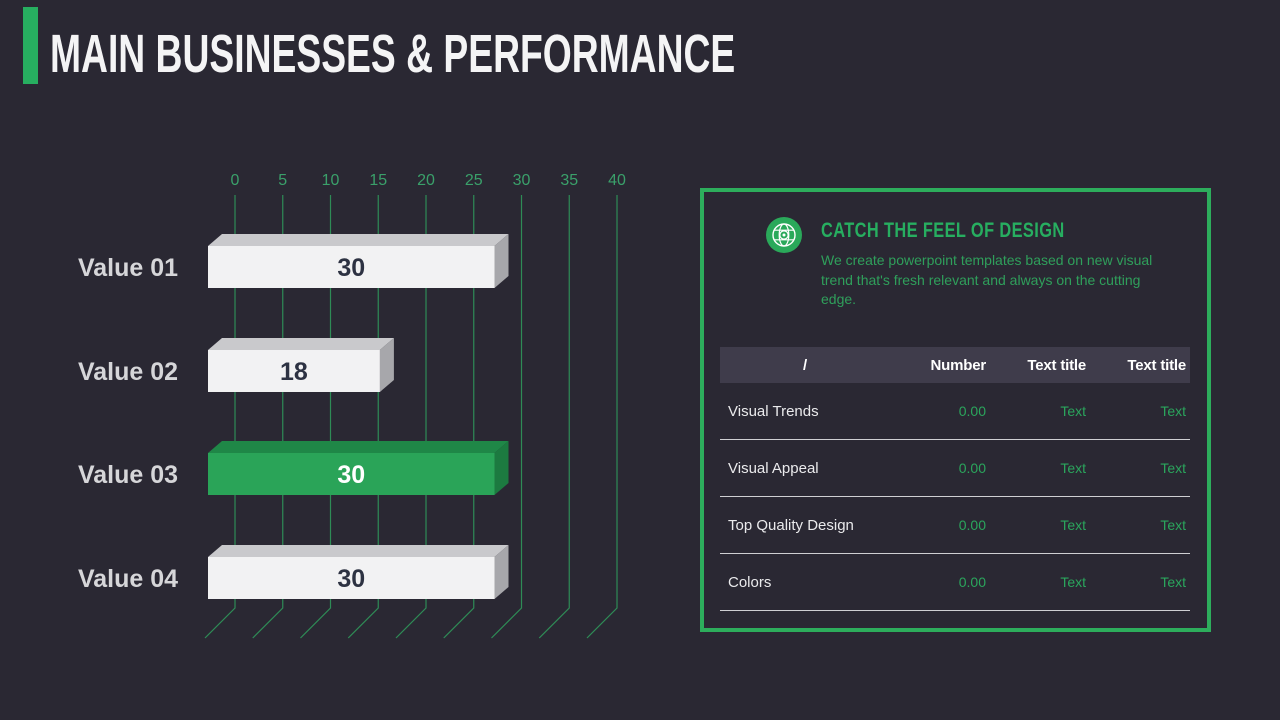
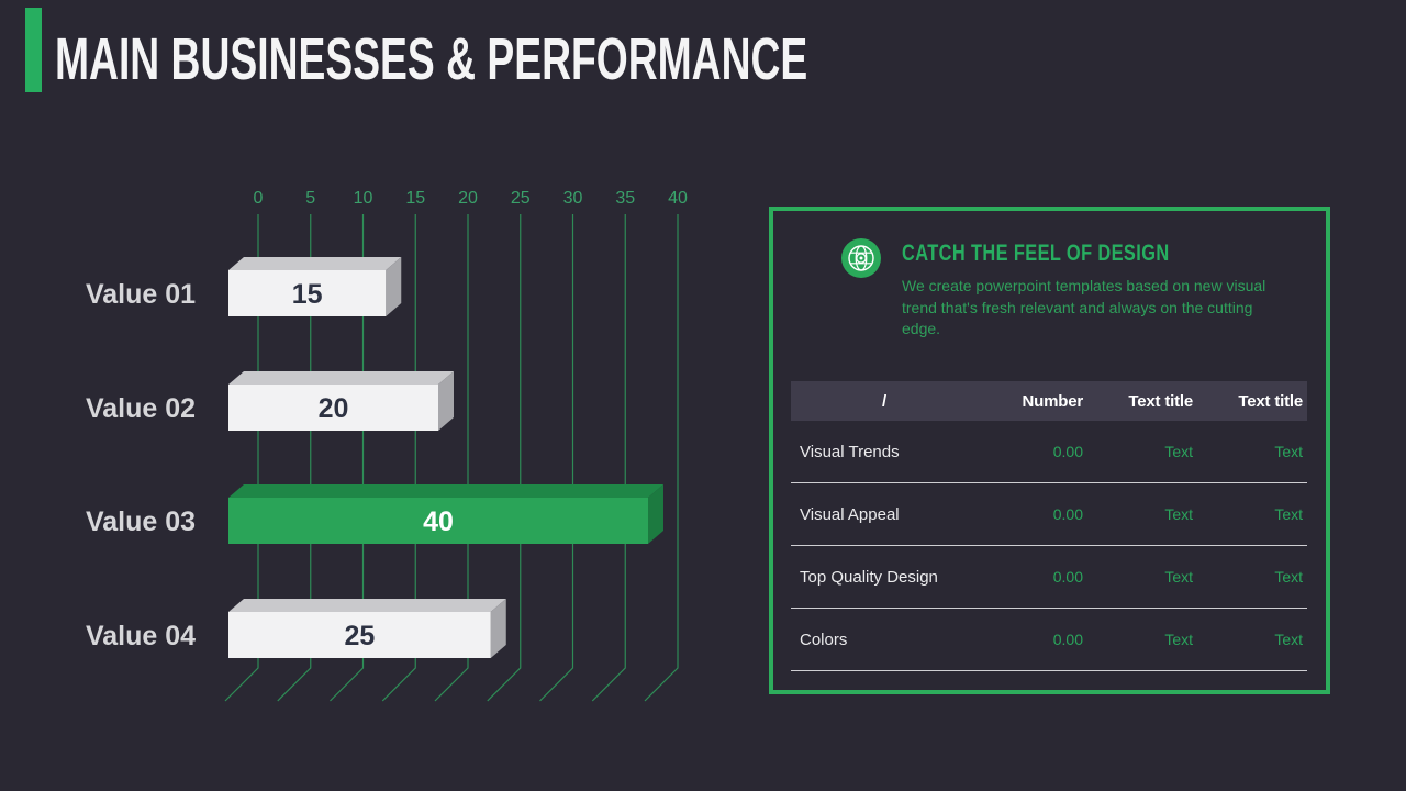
Value 01: 30 -> 15
Value 02: 18 -> 20
Value 03: 30 -> 40
Value 04: 30 -> 25
